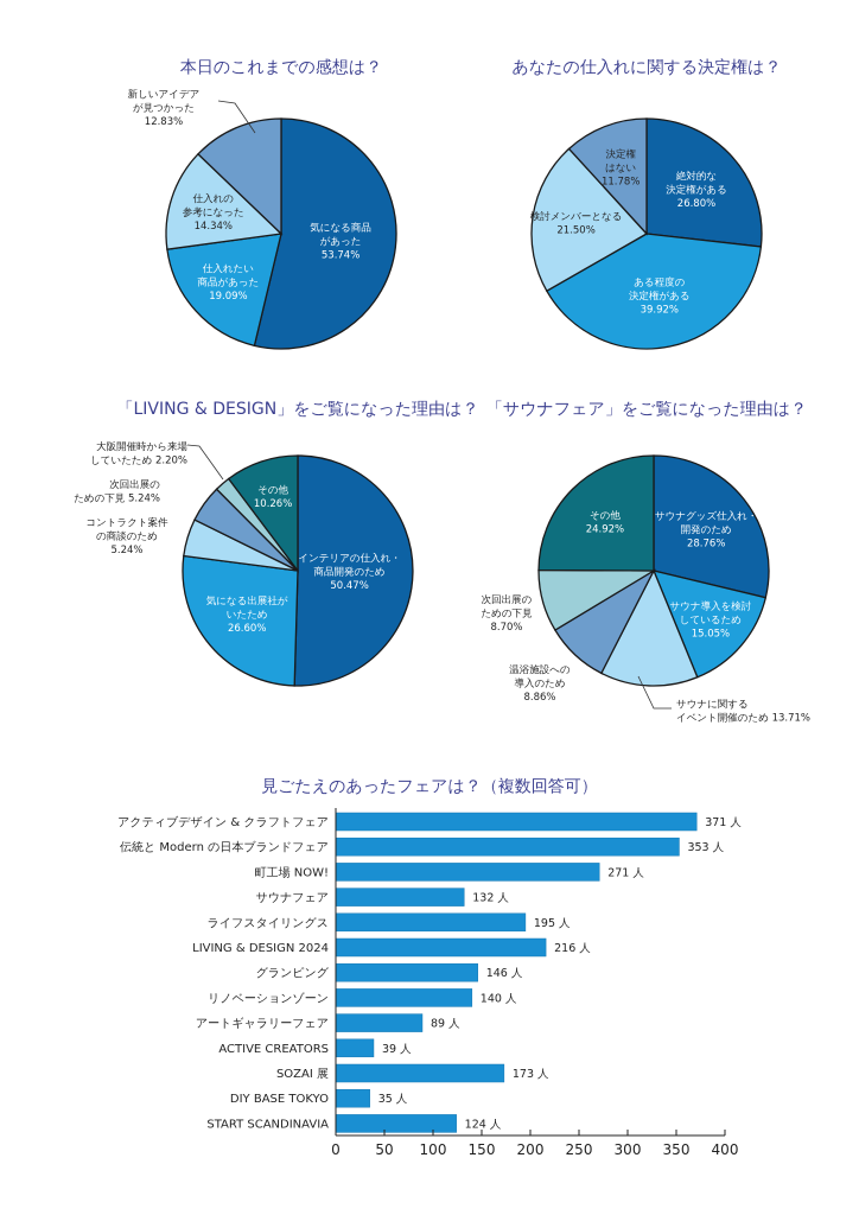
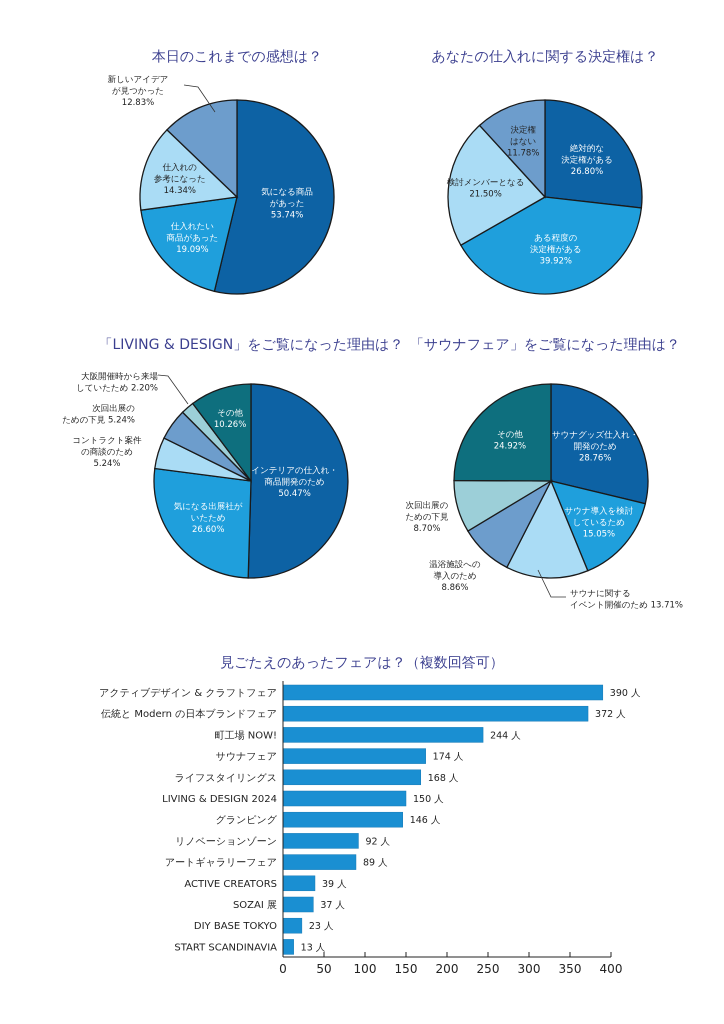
見ごたえのあったフェアは？（複数回答可）/アクティブデザイン & クラフトフェア: 371 -> 390
見ごたえのあったフェアは？（複数回答可）/伝統と Modern の日本ブランドフェア: 353 -> 372
見ごたえのあったフェアは？（複数回答可）/町工場 NOW!: 271 -> 244
見ごたえのあったフェアは？（複数回答可）/サウナフェア: 132 -> 174
見ごたえのあったフェアは？（複数回答可）/ライフスタイリングス: 195 -> 168
見ごたえのあったフェアは？（複数回答可）/LIVING & DESIGN 2024: 216 -> 150
見ごたえのあったフェアは？（複数回答可）/リノベーションゾーン: 140 -> 92
見ごたえのあったフェアは？（複数回答可）/SOZAI 展: 173 -> 37
見ごたえのあったフェアは？（複数回答可）/DIY BASE TOKYO: 35 -> 23
見ごたえのあったフェアは？（複数回答可）/START SCANDINAVIA: 124 -> 13
